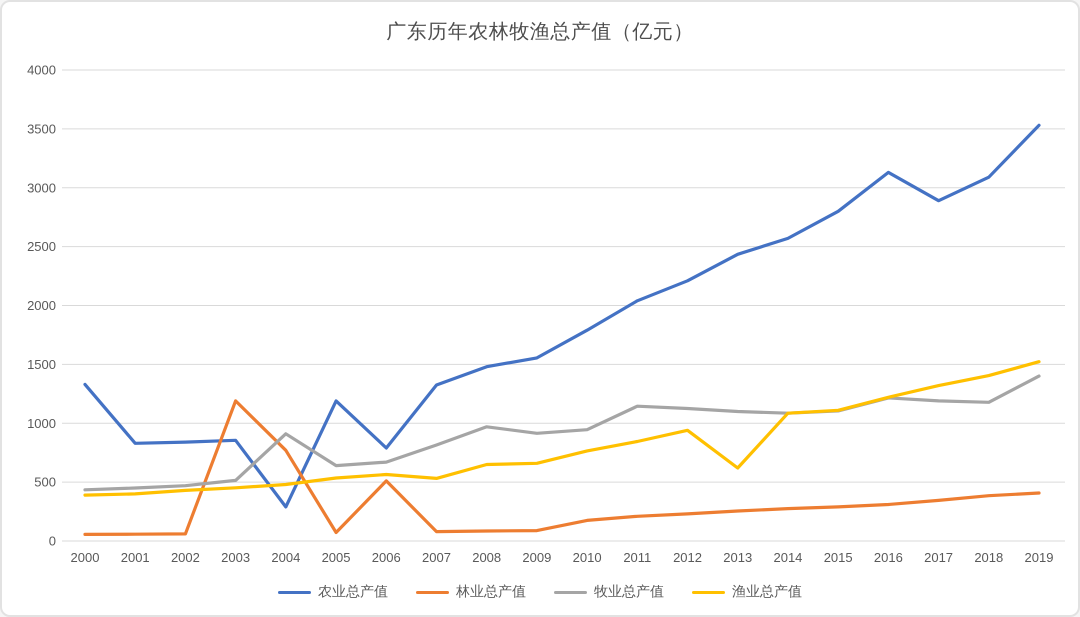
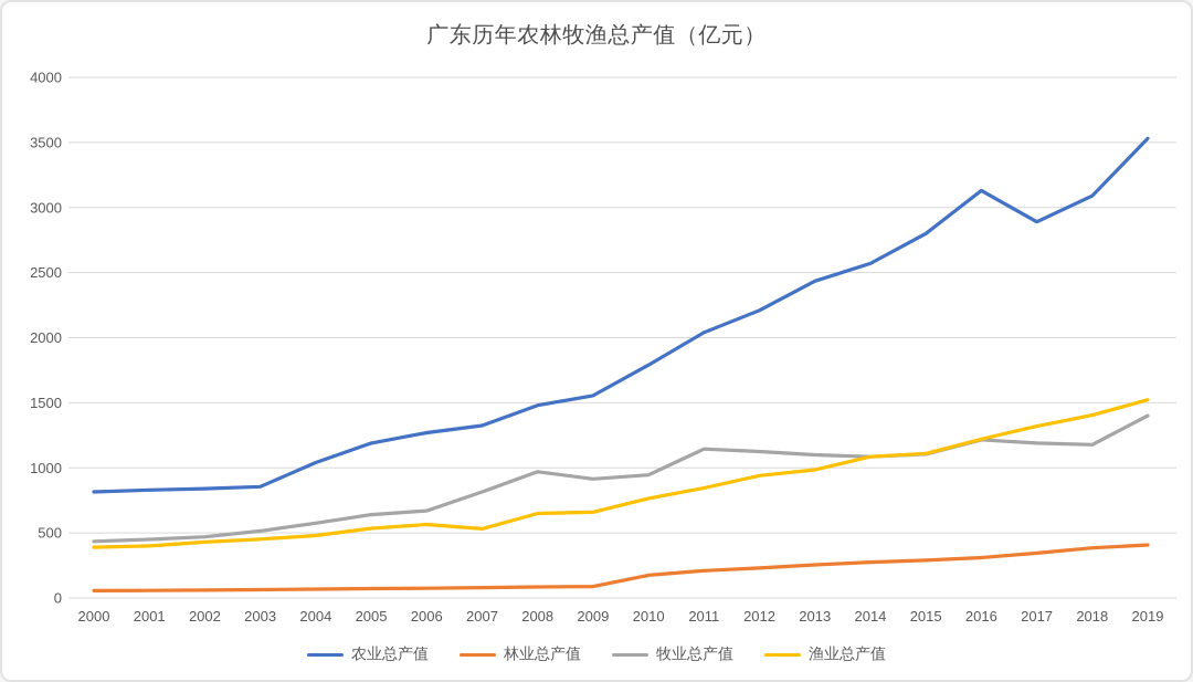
农业总产值/2000: 1330 -> 820
林业总产值/2003: 1190 -> 60
农业总产值/2004: 290 -> 1040
林业总产值/2004: 770 -> 70
牧业总产值/2004: 910 -> 580
农业总产值/2006: 790 -> 1270
林业总产值/2006: 510 -> 80
渔业总产值/2013: 620 -> 980
